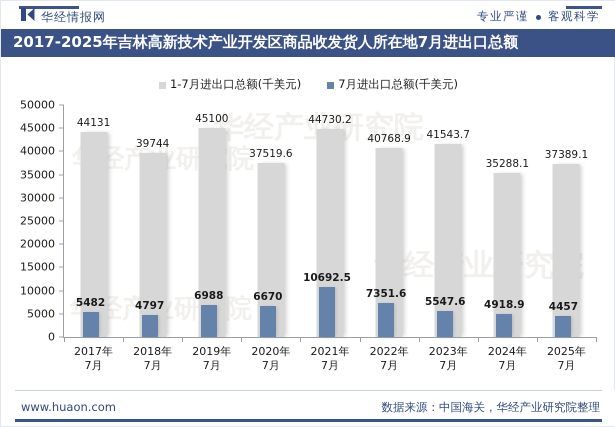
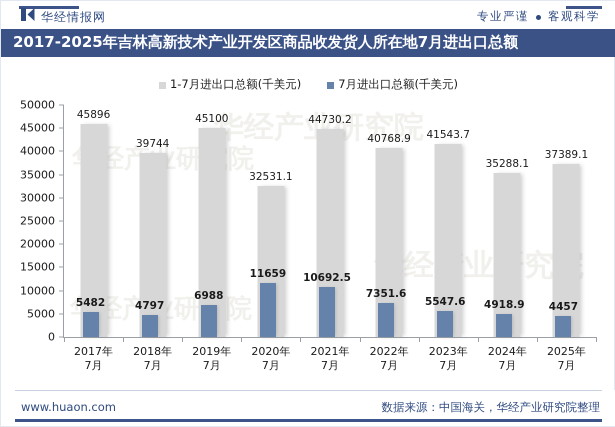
1-7月进出口总额(千美元)/2017年 7月: 44131 -> 45896
1-7月进出口总额(千美元)/2020年 7月: 37519.6 -> 32531.1
7月进出口总额(千美元)/2020年 7月: 6670 -> 11659
